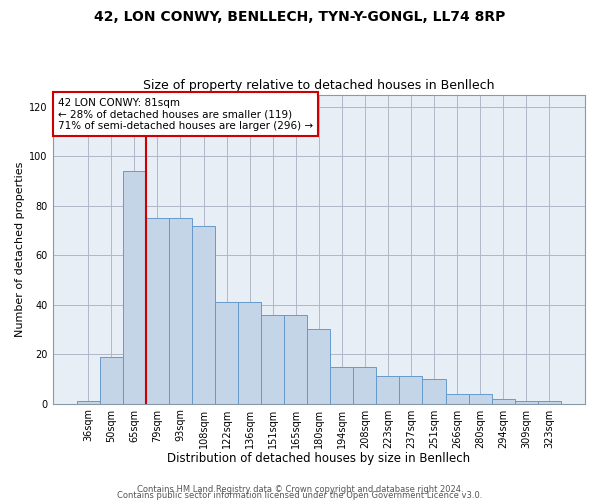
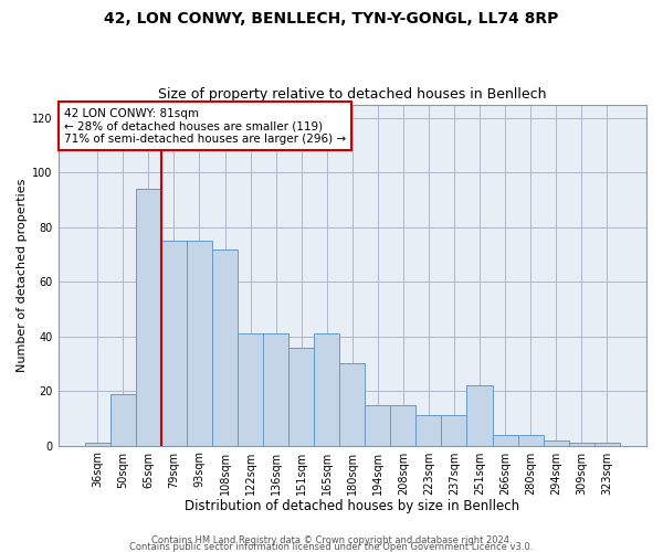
165sqm: 36 -> 41
251sqm: 10 -> 22
